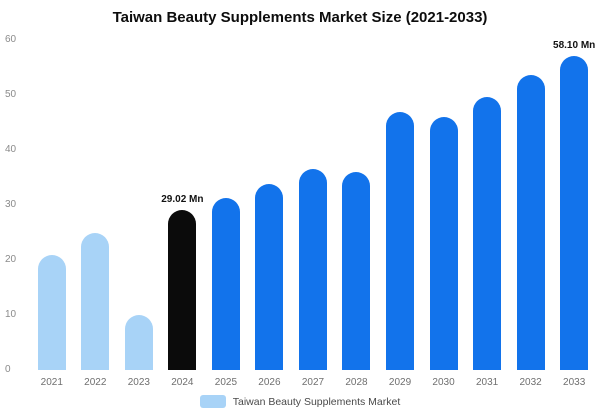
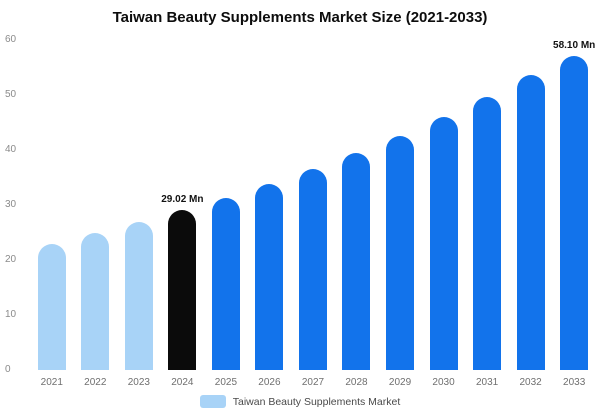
2021: 21 -> 23
2023: 10 -> 27
2028: 36 -> 39
2029: 47 -> 43
